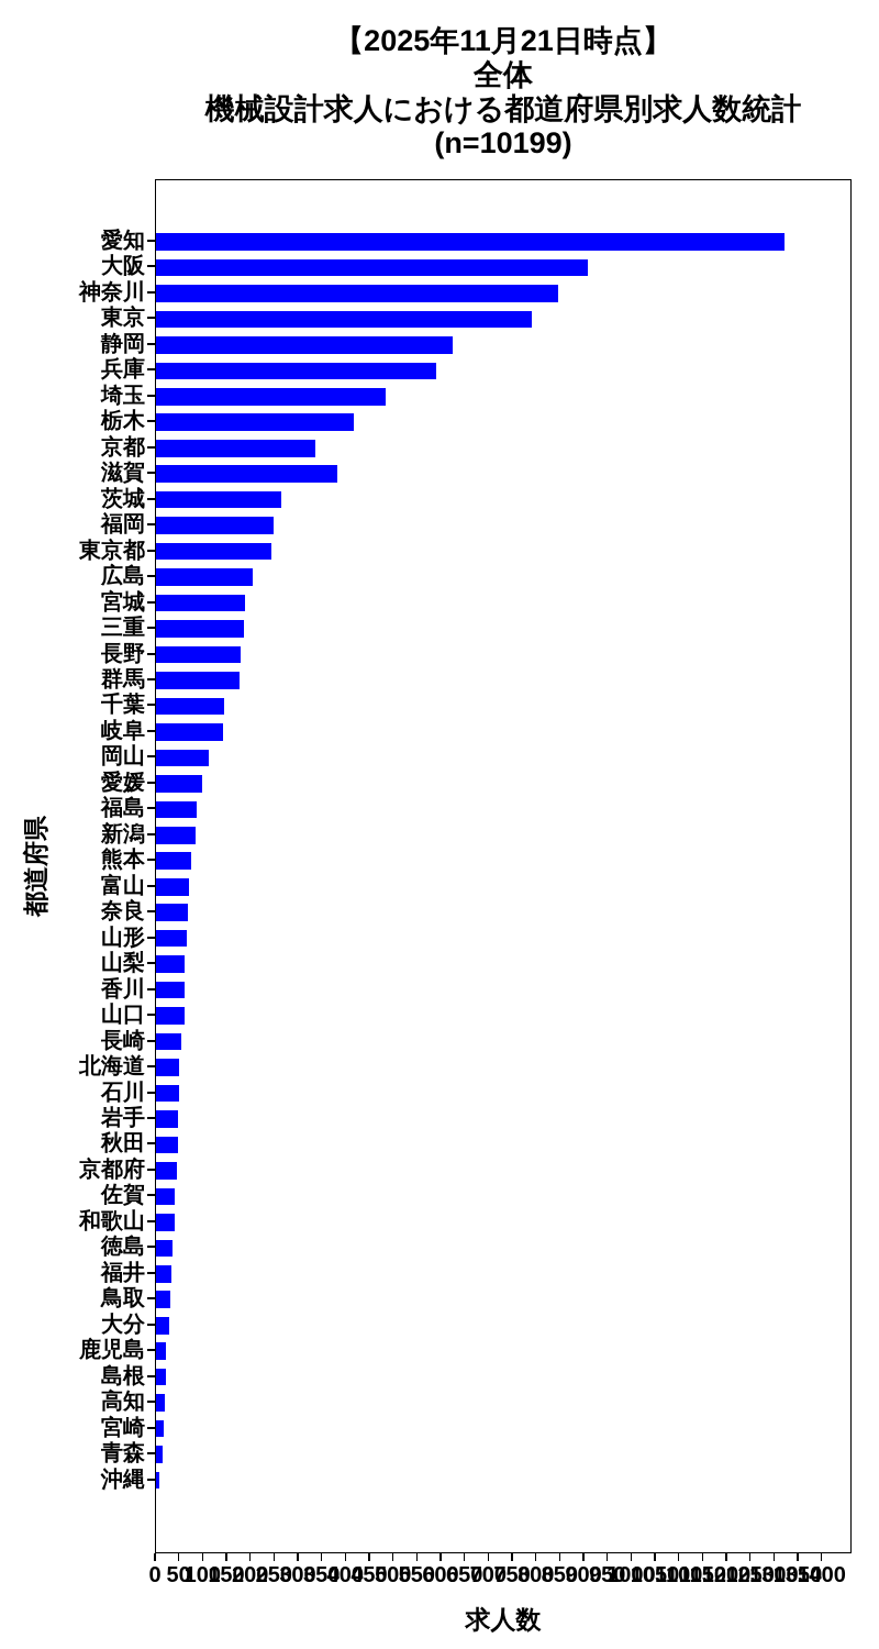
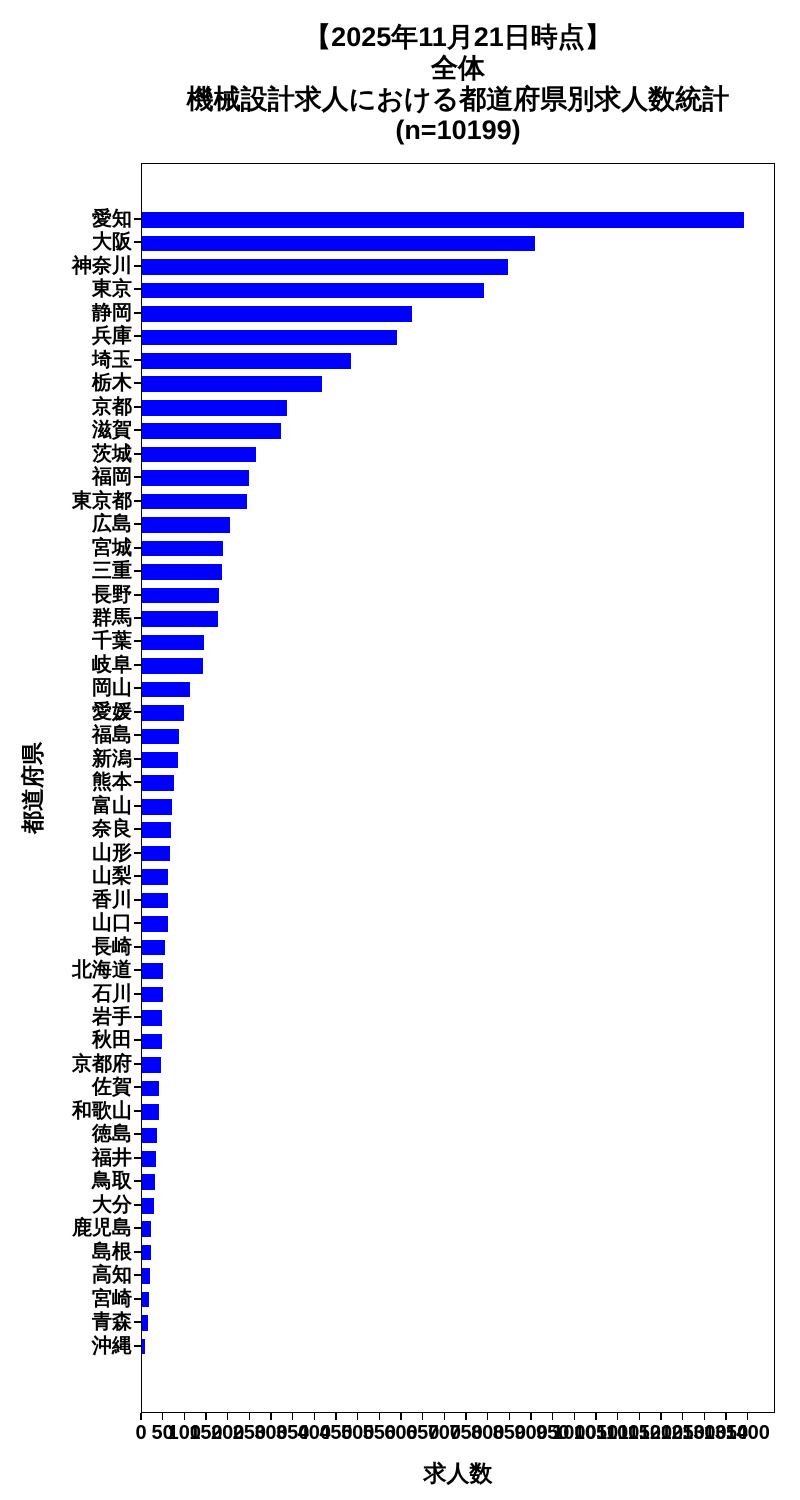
愛知: 1320 -> 1390
滋賀: 380 -> 320
